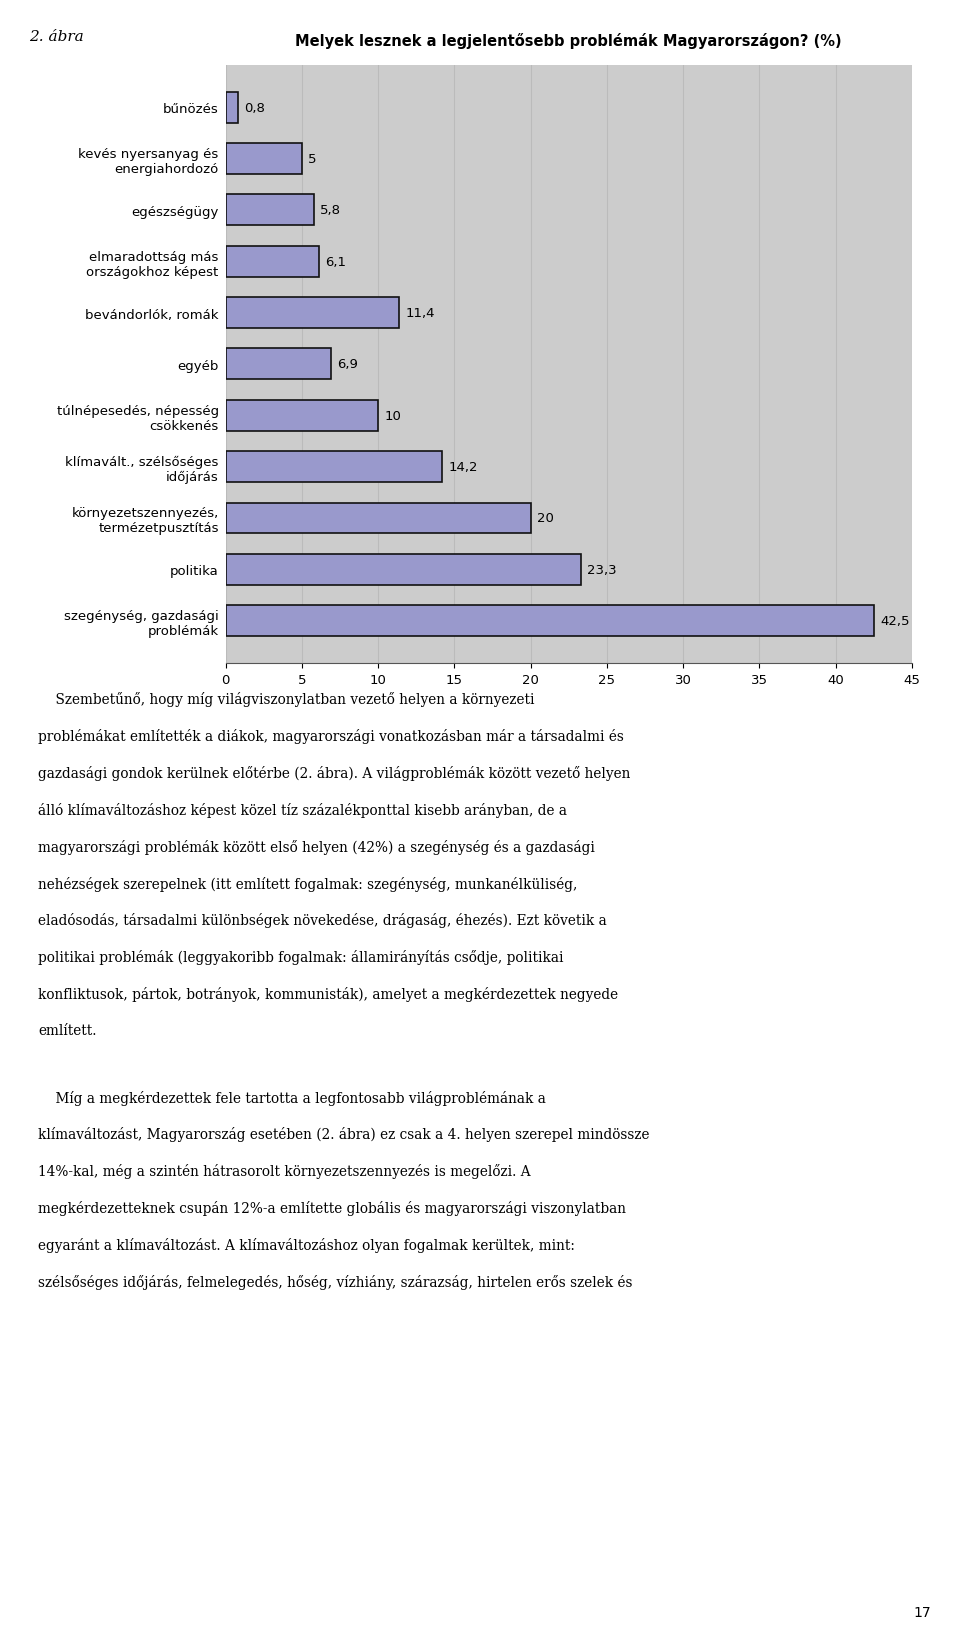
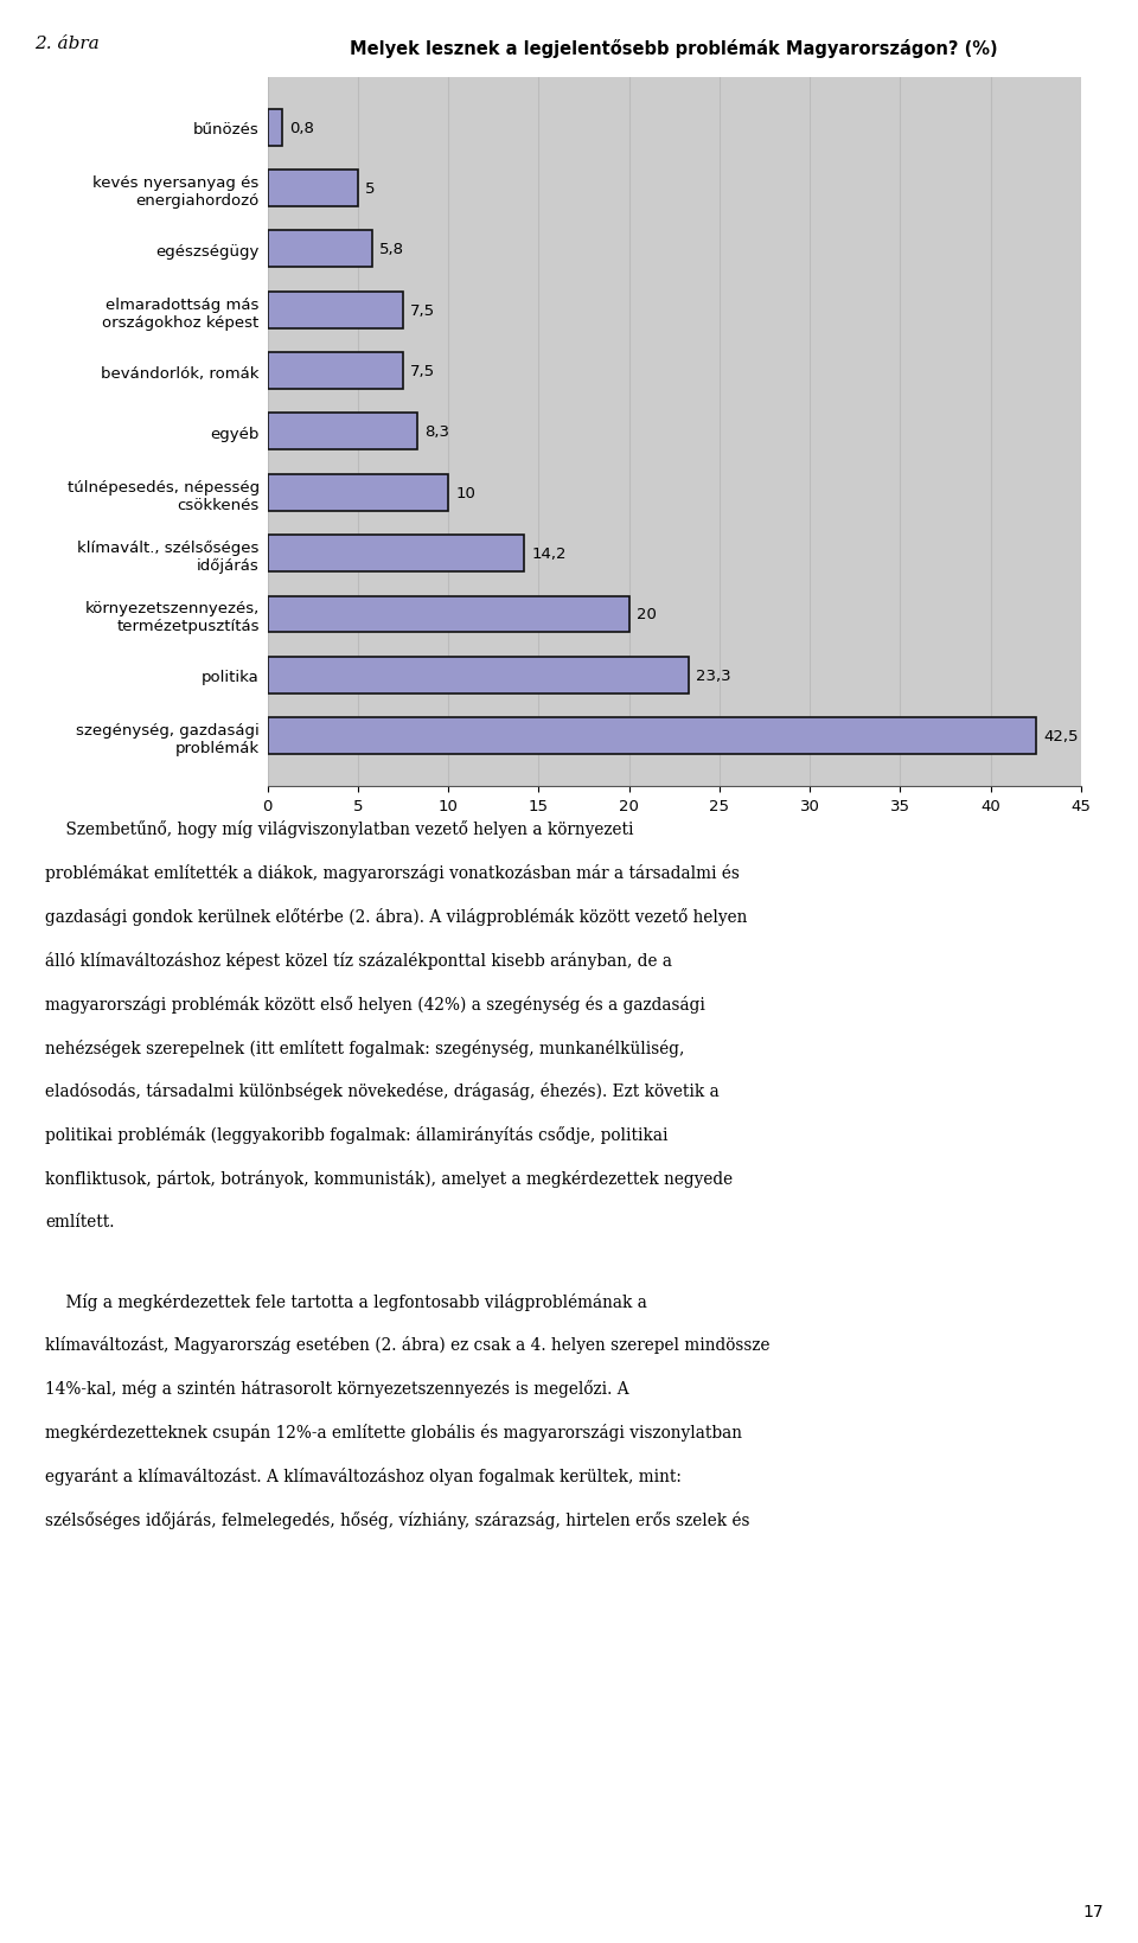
elmaradottság más országokhoz képest: 6,1 -> 7,5
bevándorlók, romák: 11,4 -> 7,5
egyéb: 6,9 -> 8,3
